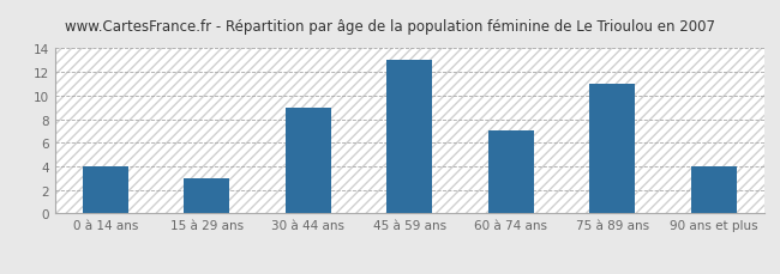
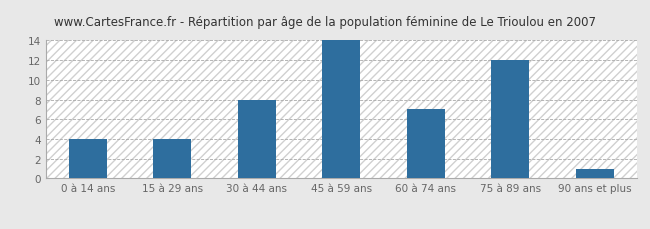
15 à 29 ans: 3 -> 4
30 à 44 ans: 9 -> 8
45 à 59 ans: 13 -> 14
75 à 89 ans: 11 -> 12
90 ans et plus: 4 -> 1
